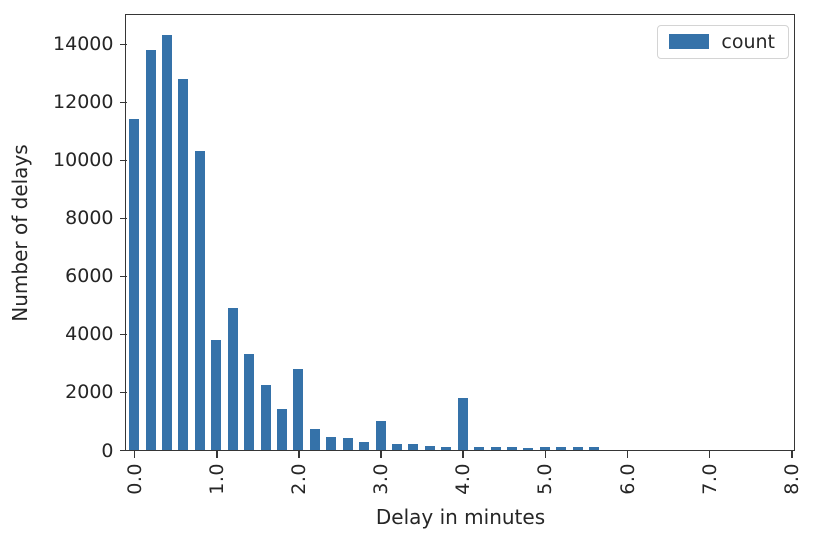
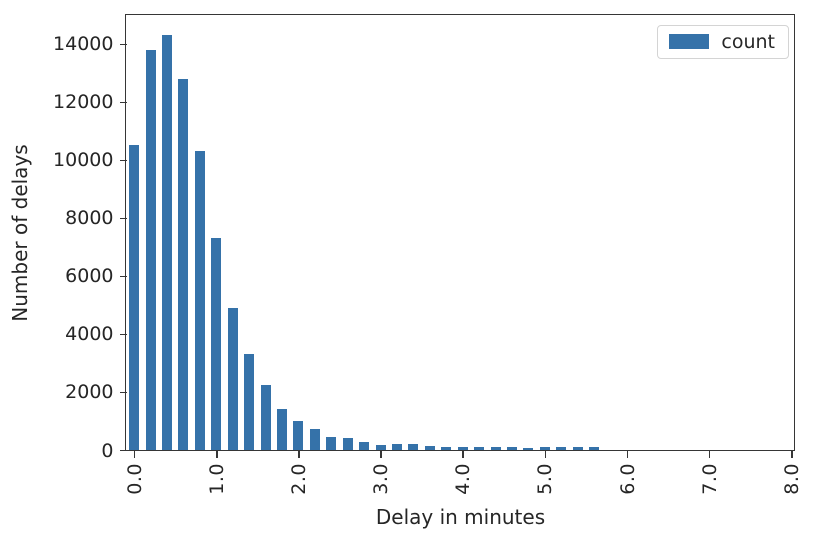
0.0: 11400 -> 10500
1.0: 3800 -> 7300
2.0: 2800 -> 1000
3.0: 1000 -> 200
4.0: 1800 -> 100
